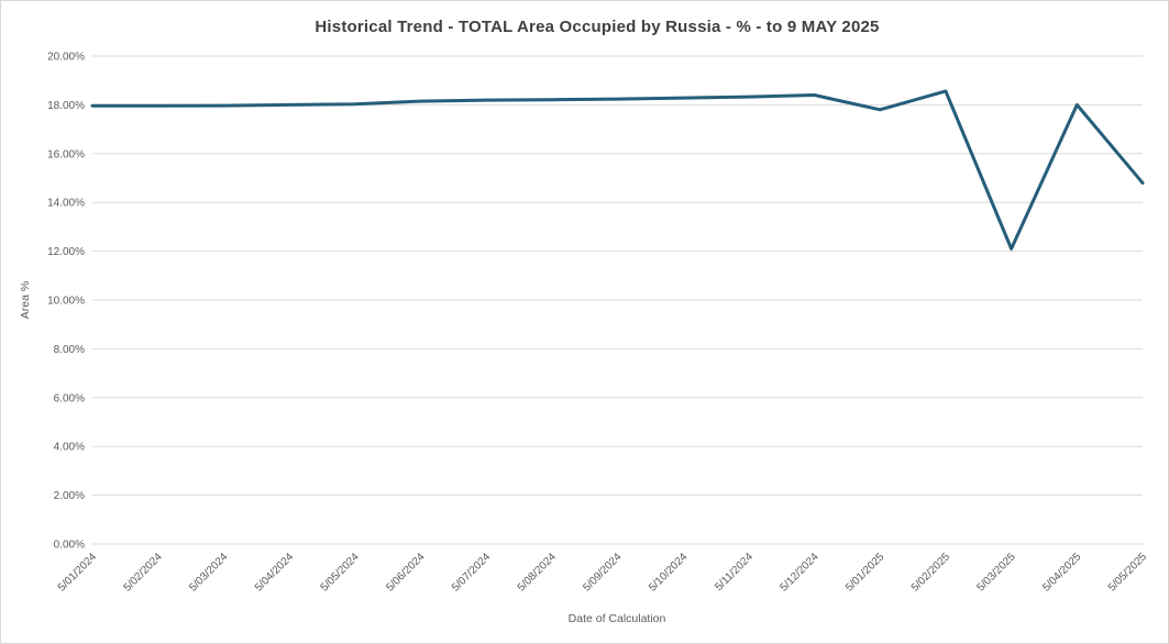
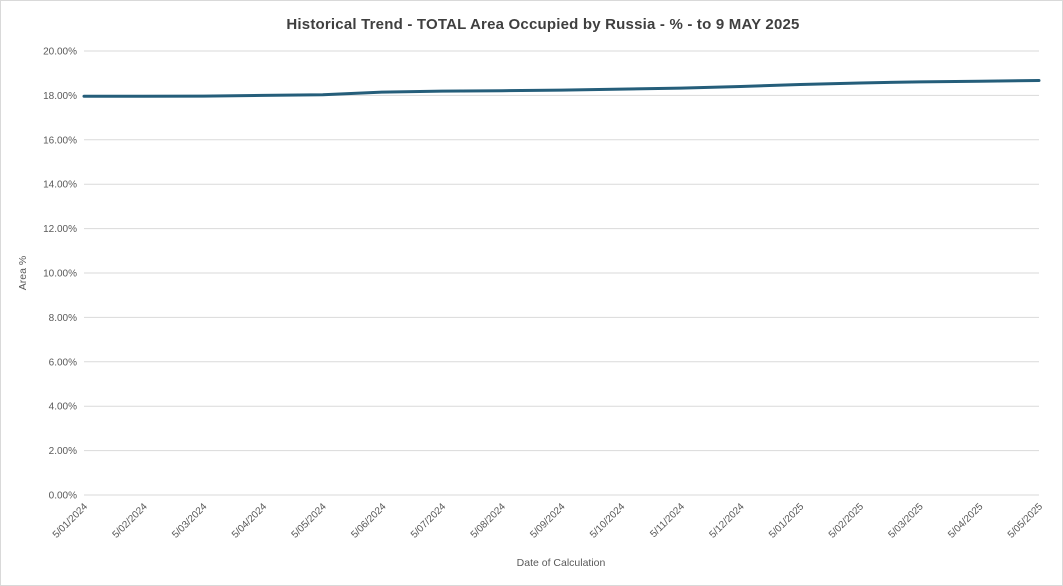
5/01/2025: 17.8% -> 18.5%
5/03/2025: 12.1% -> 18.6%
5/04/2025: 18.0% -> 18.6%
5/05/2025: 14.8% -> 18.7%
